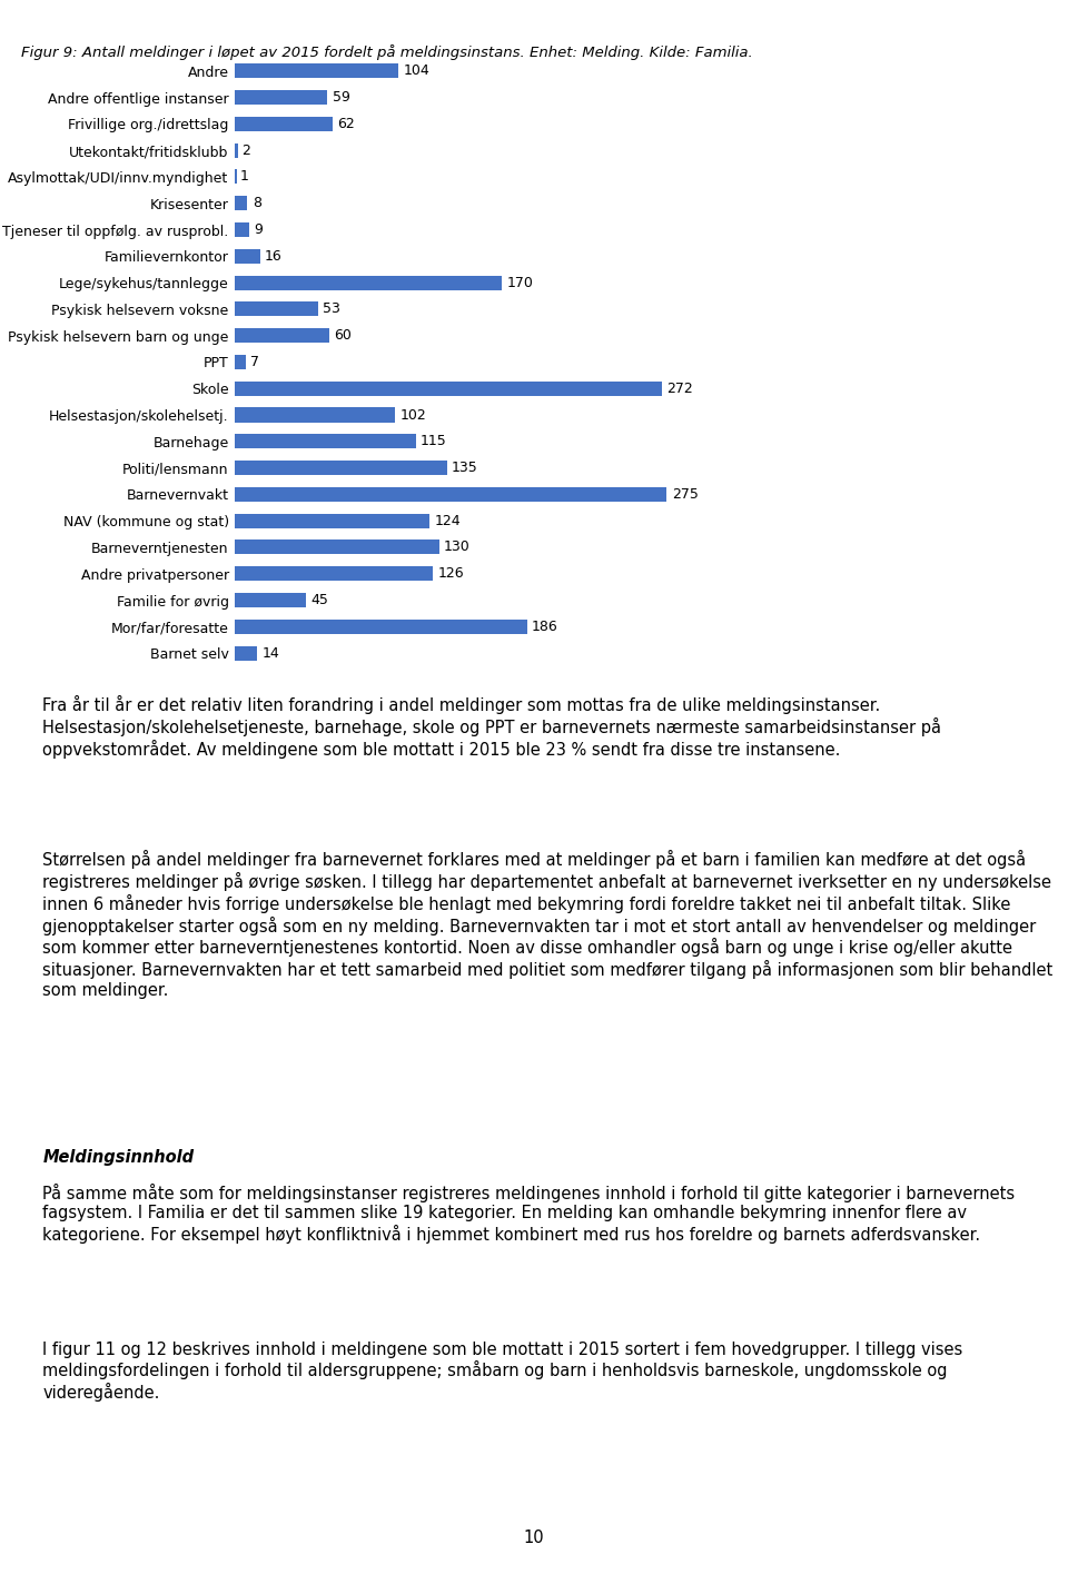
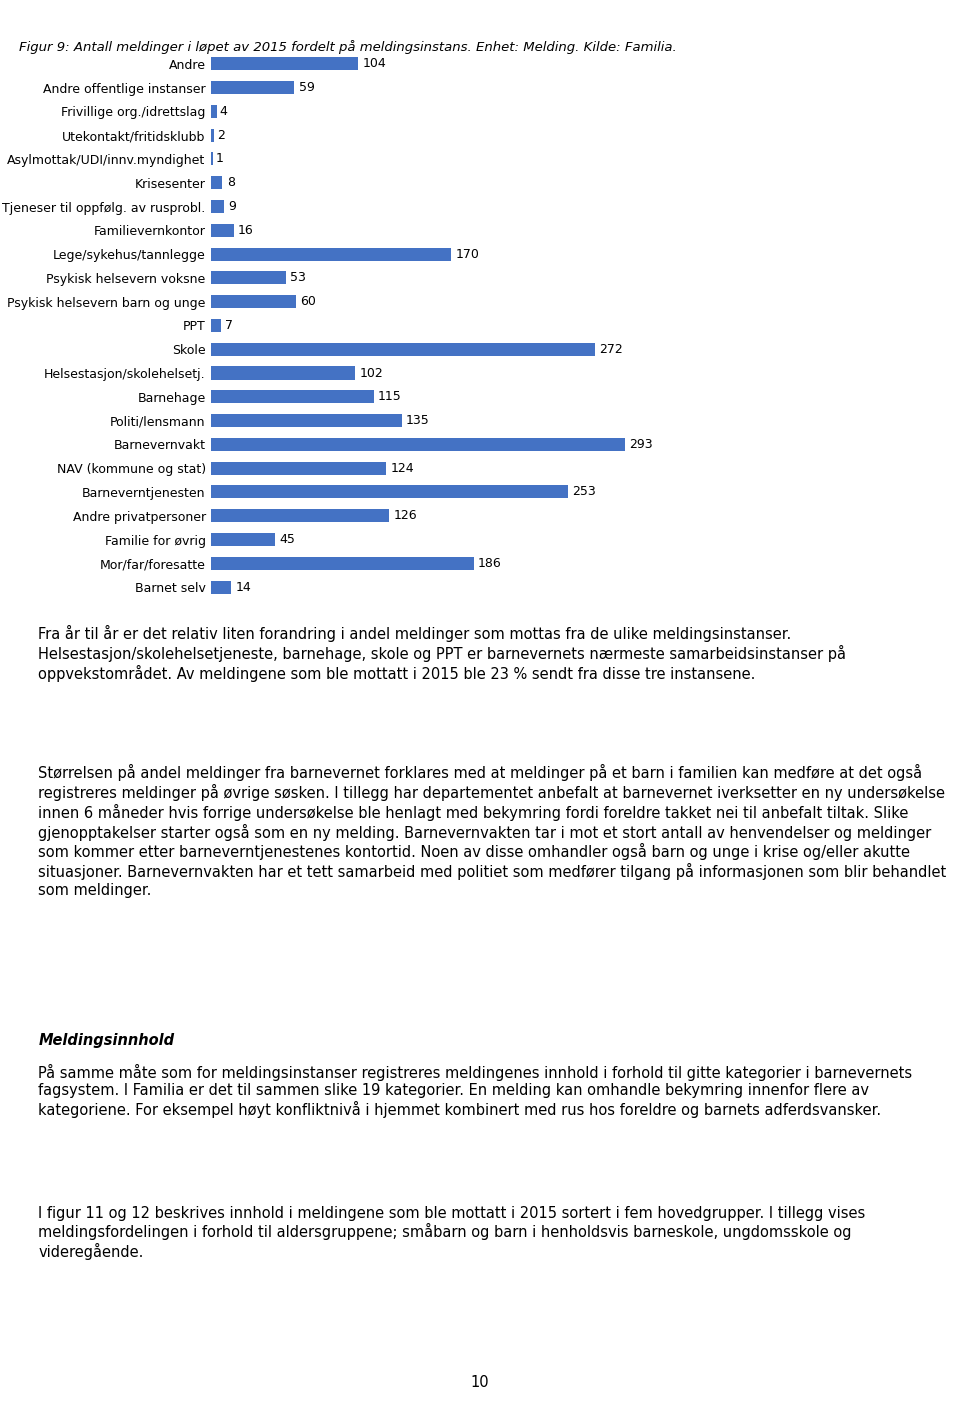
Frivillige org./idrettslag: 62 -> 4
Barnevernvakt: 275 -> 293
Barneverntjenesten: 130 -> 253
